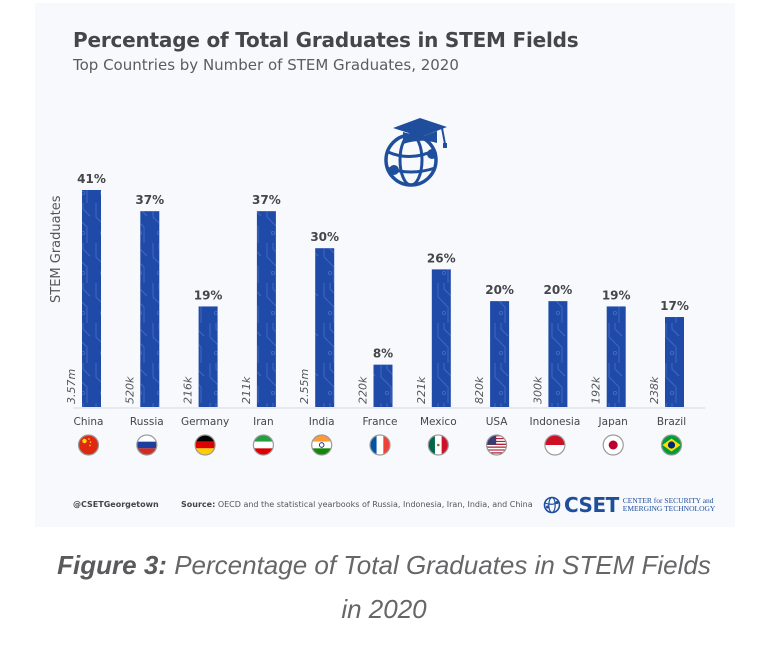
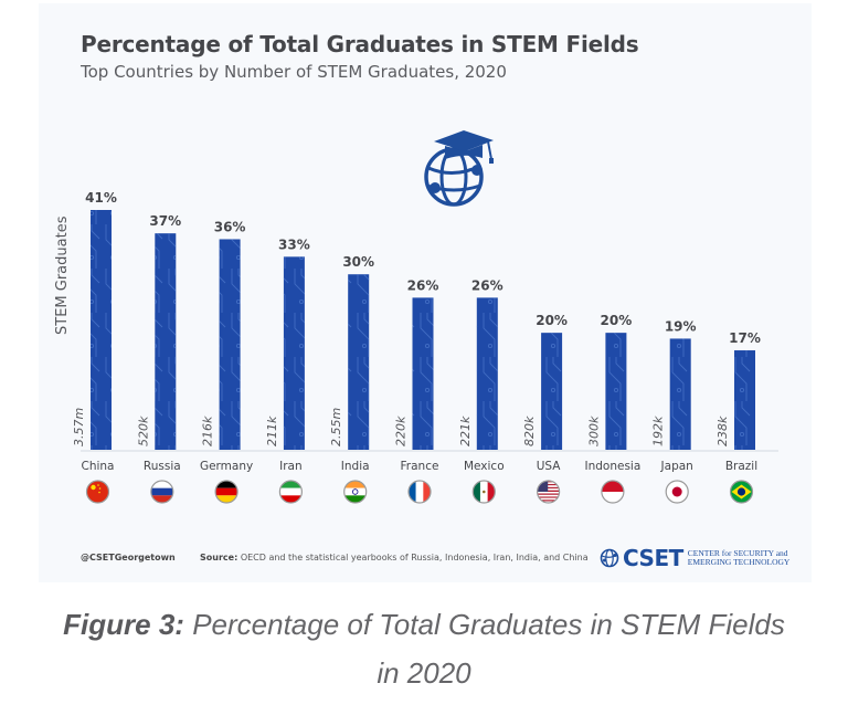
Germany: 19% -> 36%
Iran: 37% -> 33%
France: 8% -> 26%
